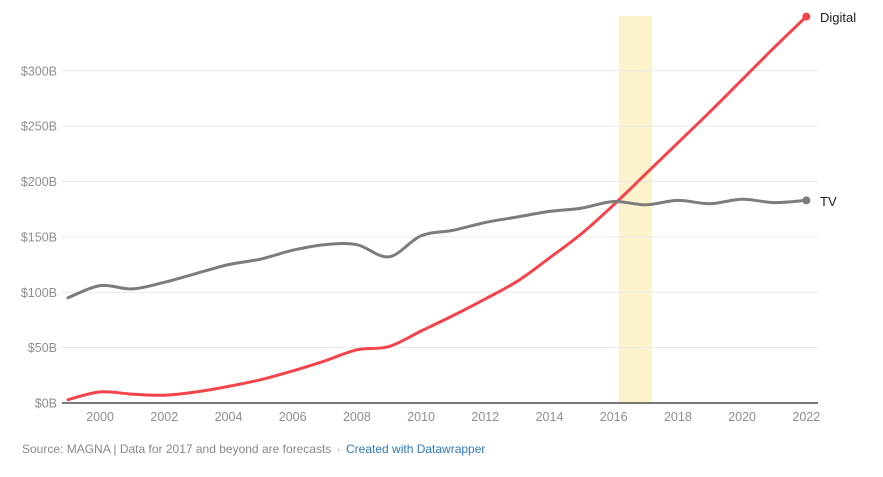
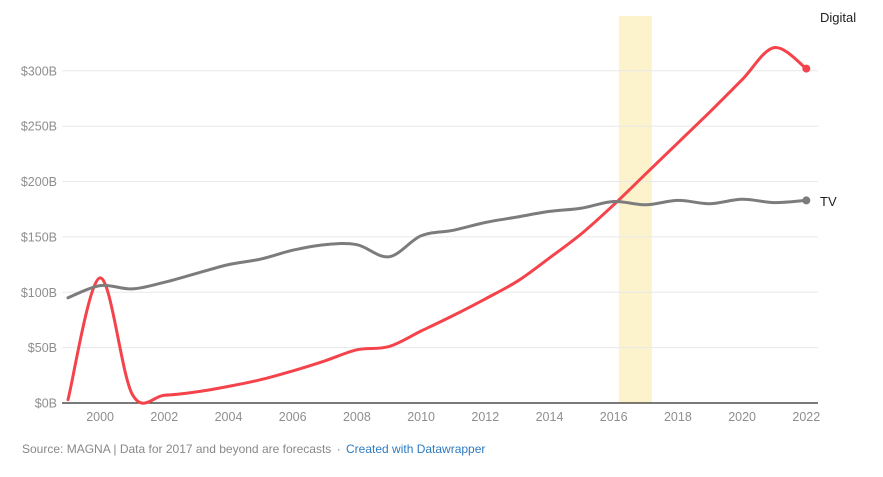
Digital/2000: $10B -> $113B
Digital/2022: $349B -> $302B
